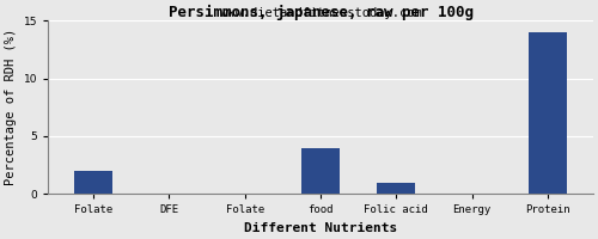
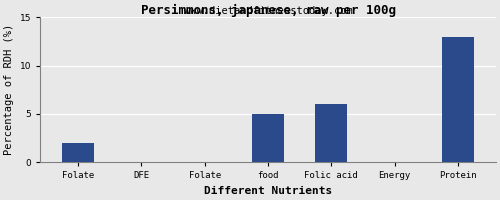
food: 4 -> 5
Folic acid: 1 -> 6
Protein: 14 -> 13
